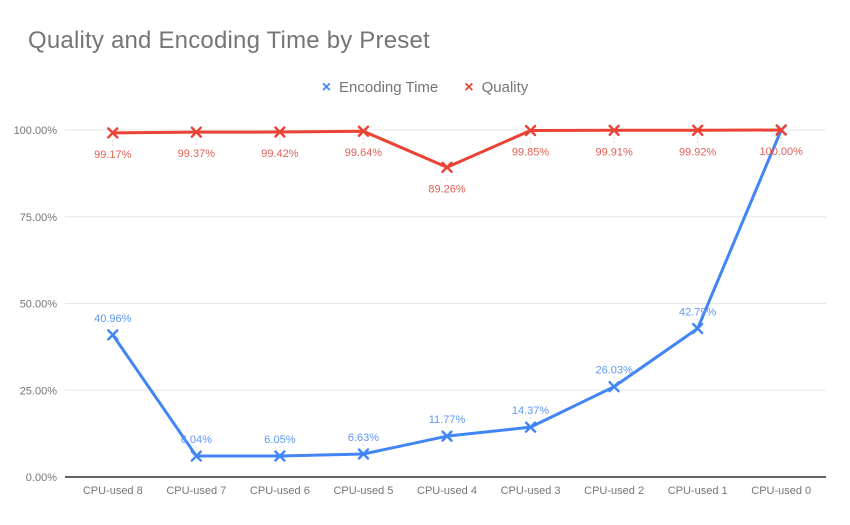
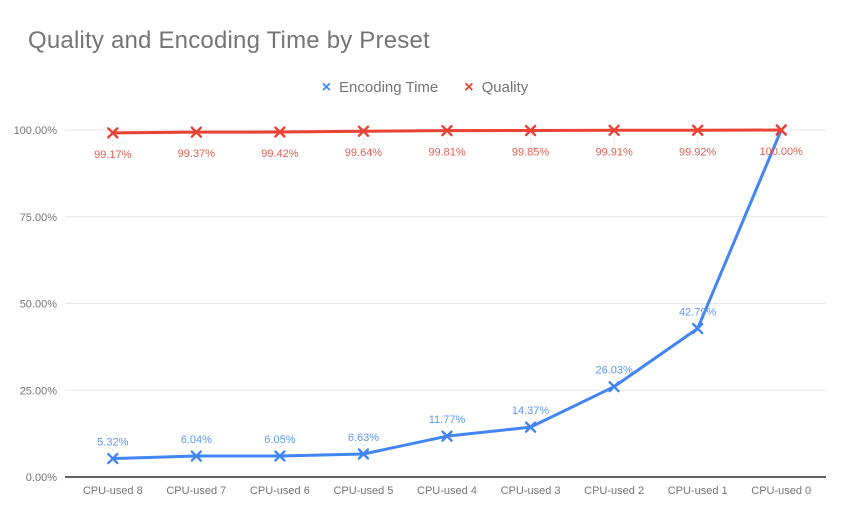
Encoding Time/CPU-used 8: 40.96% -> 5.32%
Quality/CPU-used 4: 89.26% -> 99.81%
